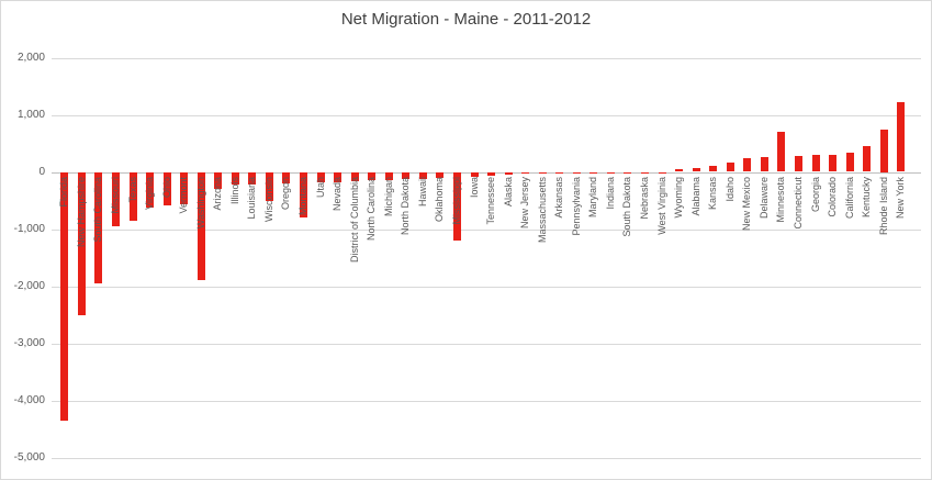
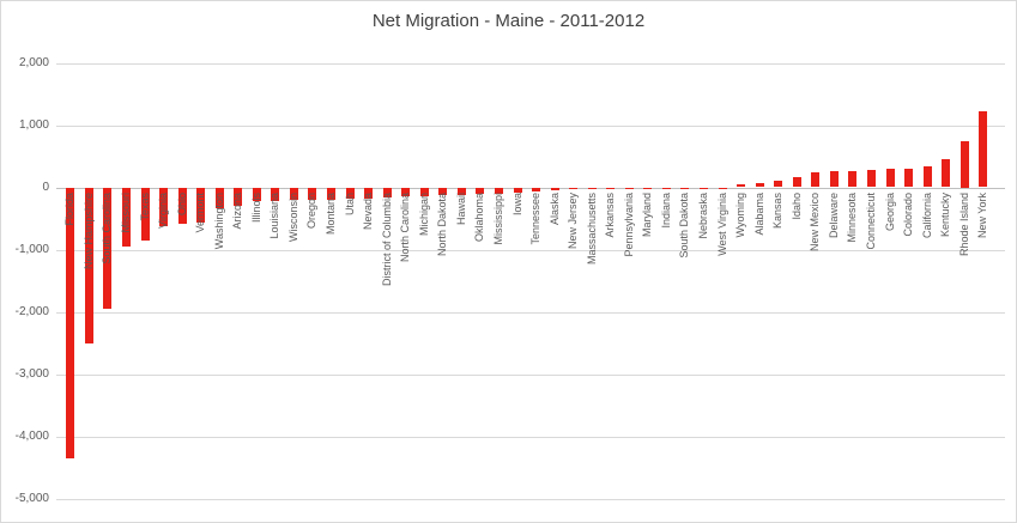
Washington: -1900 -> -300
Wisconsin: -500 -> -200
Montana: -800 -> -200
Mississippi: -1200 -> -100
Minnesota: 700 -> 300
